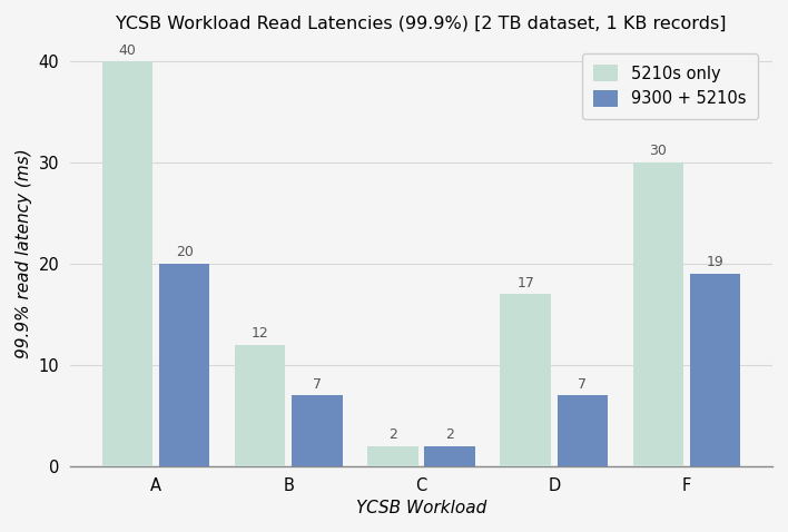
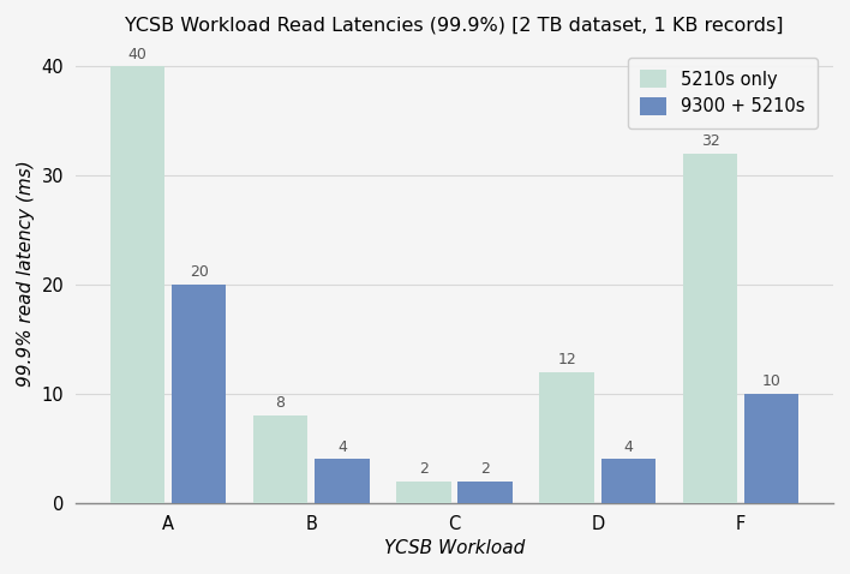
5210s only/B: 12 -> 8
9300 + 5210s/B: 7 -> 4
5210s only/D: 17 -> 12
9300 + 5210s/D: 7 -> 4
5210s only/F: 30 -> 32
9300 + 5210s/F: 19 -> 10
